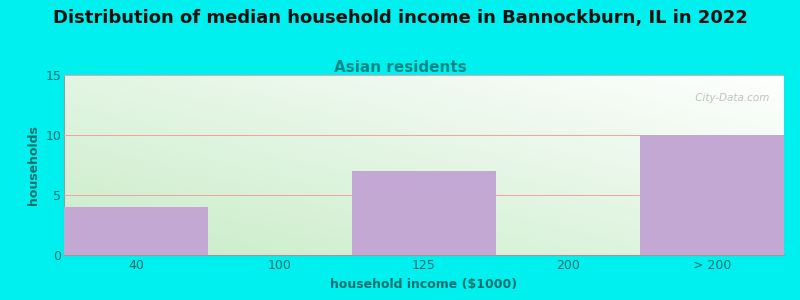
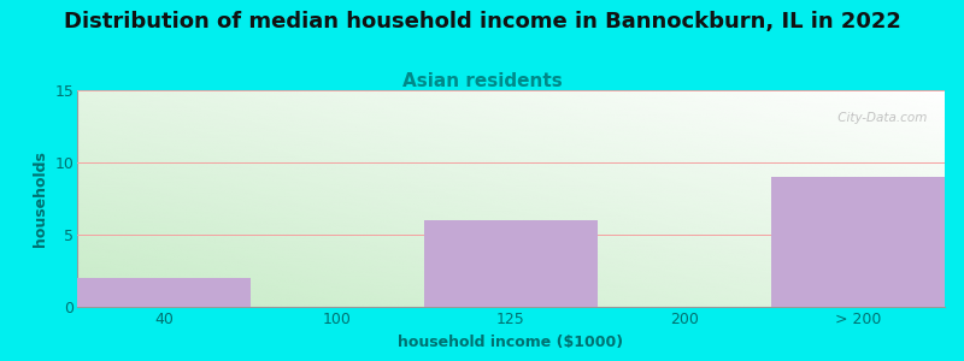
40: 4 -> 2
125: 7 -> 6
> 200: 10 -> 9
